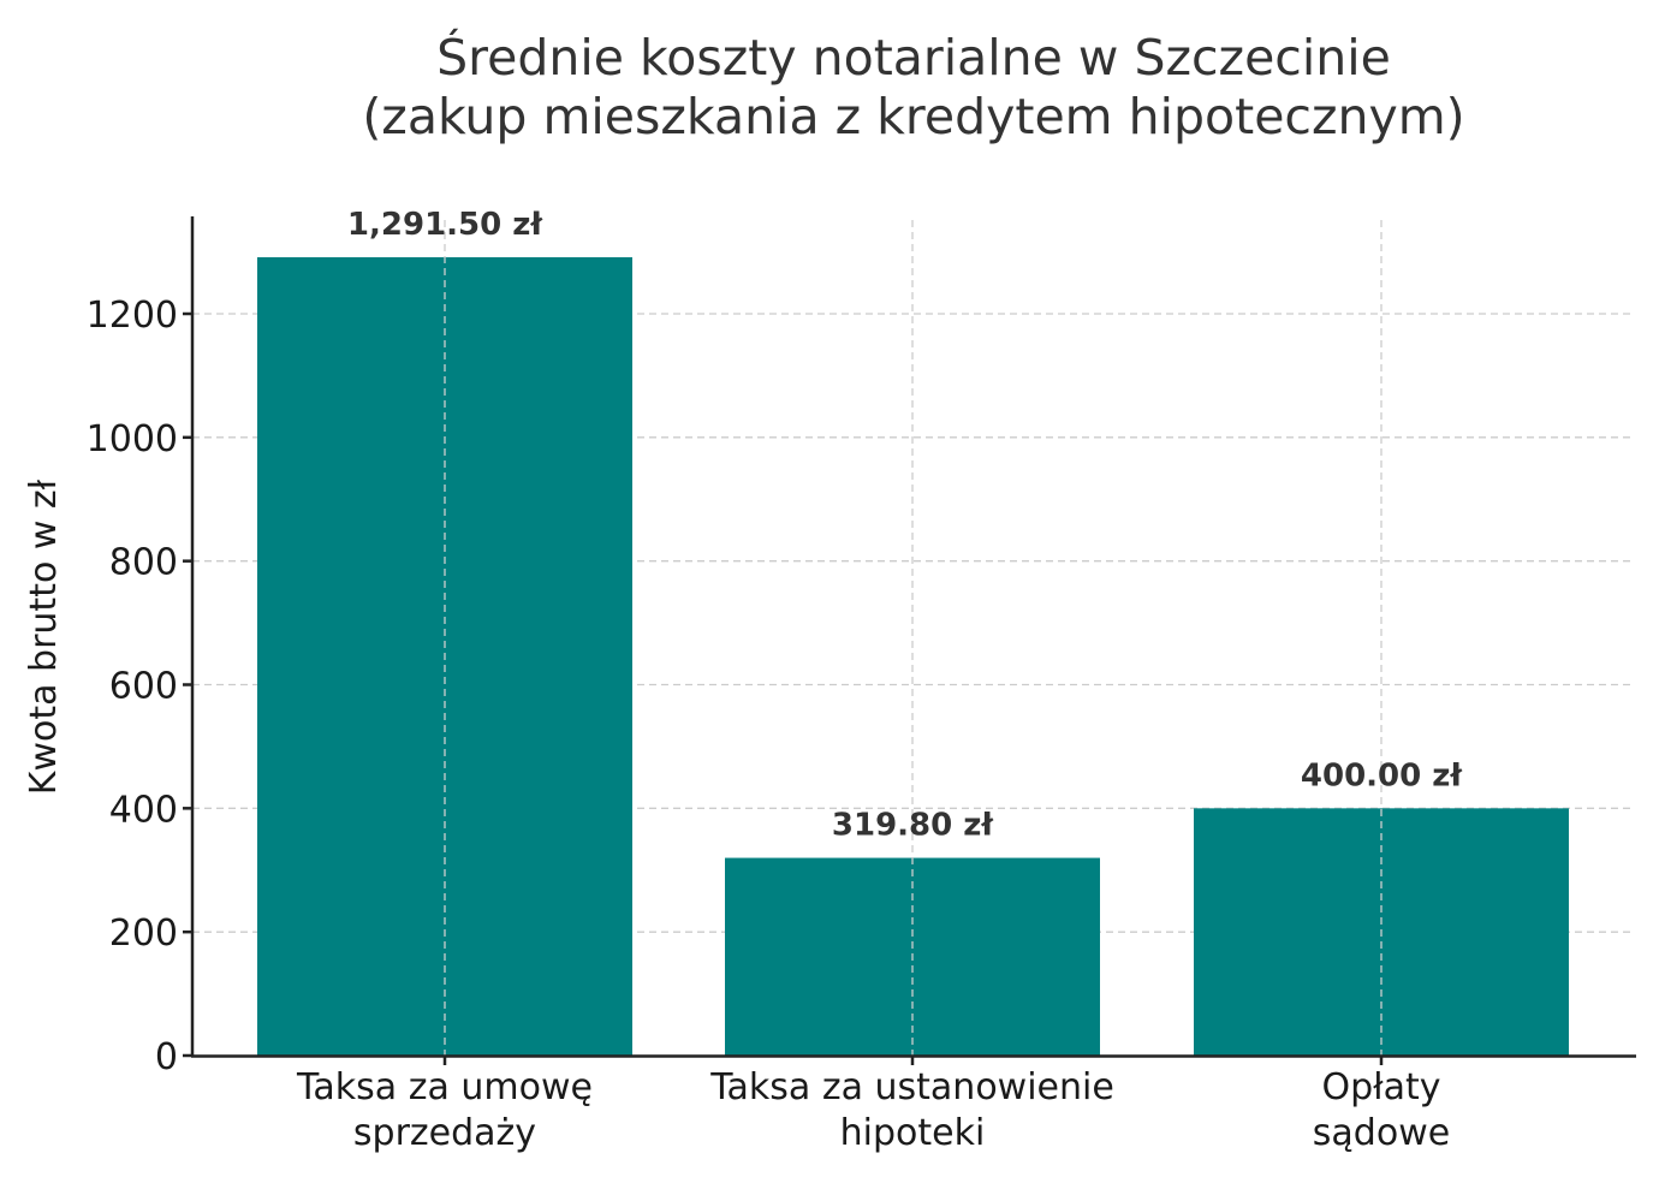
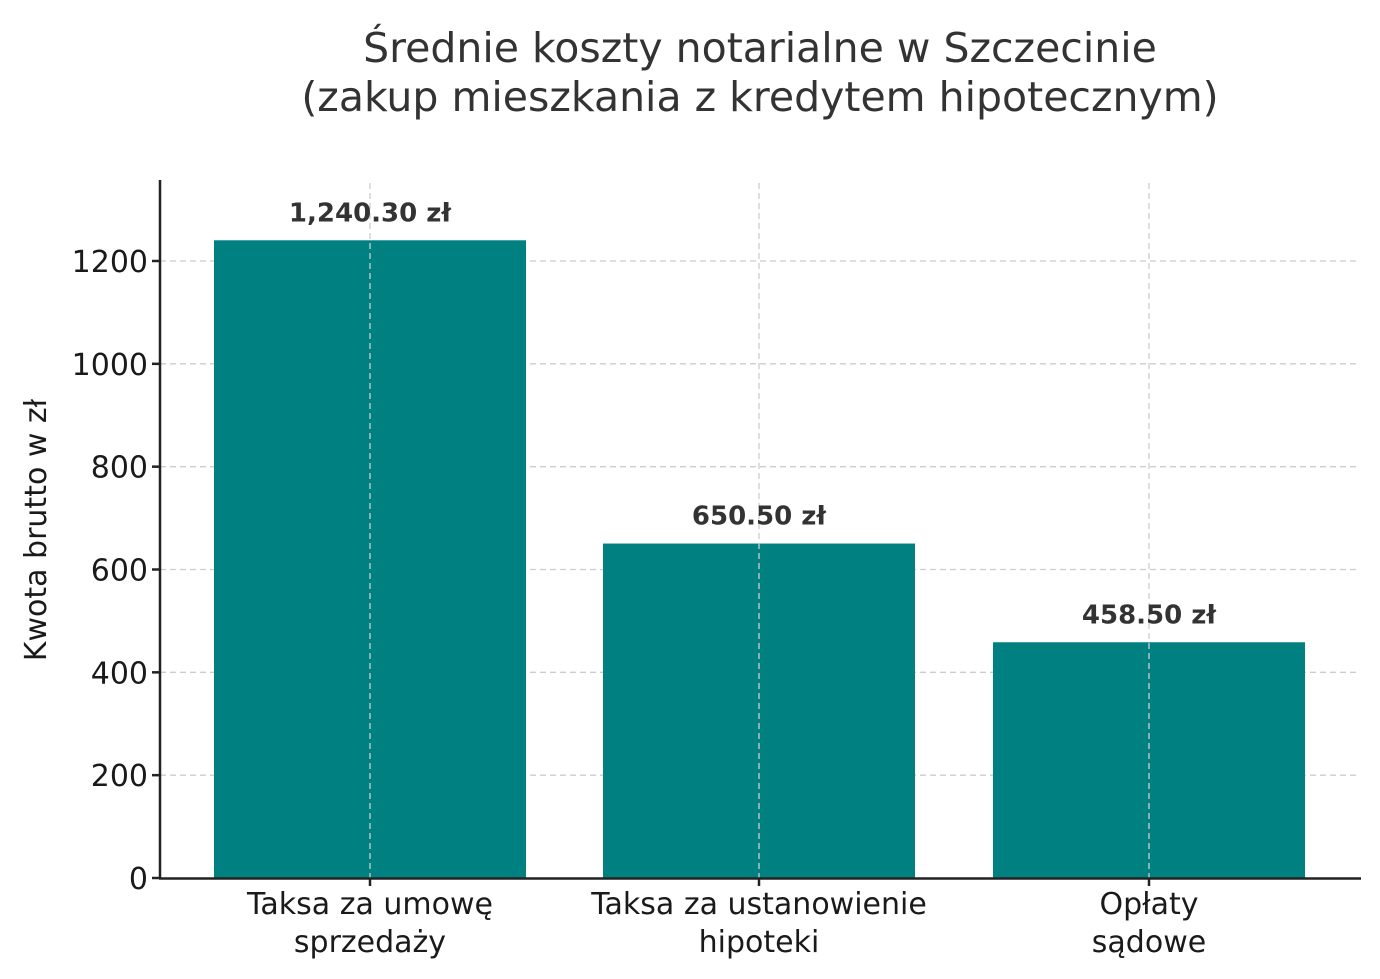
Taksa za umowę sprzedaży: 1,291.50 -> 1,240.30
Taksa za ustanowienie hipoteki: 319.80 -> 650.50
Opłaty sądowe: 400.00 -> 458.50
